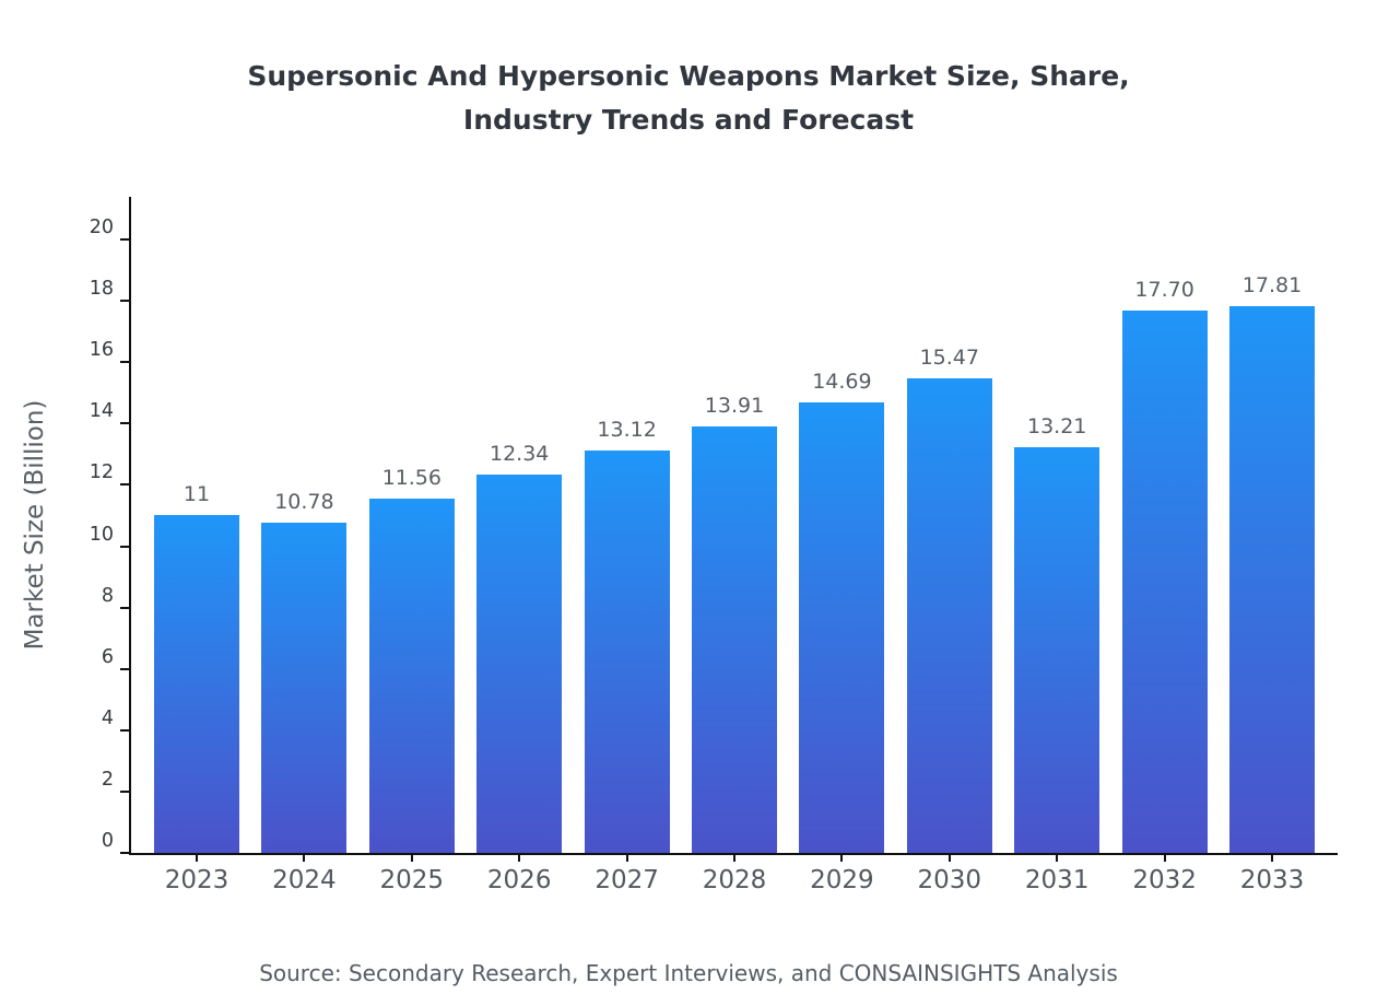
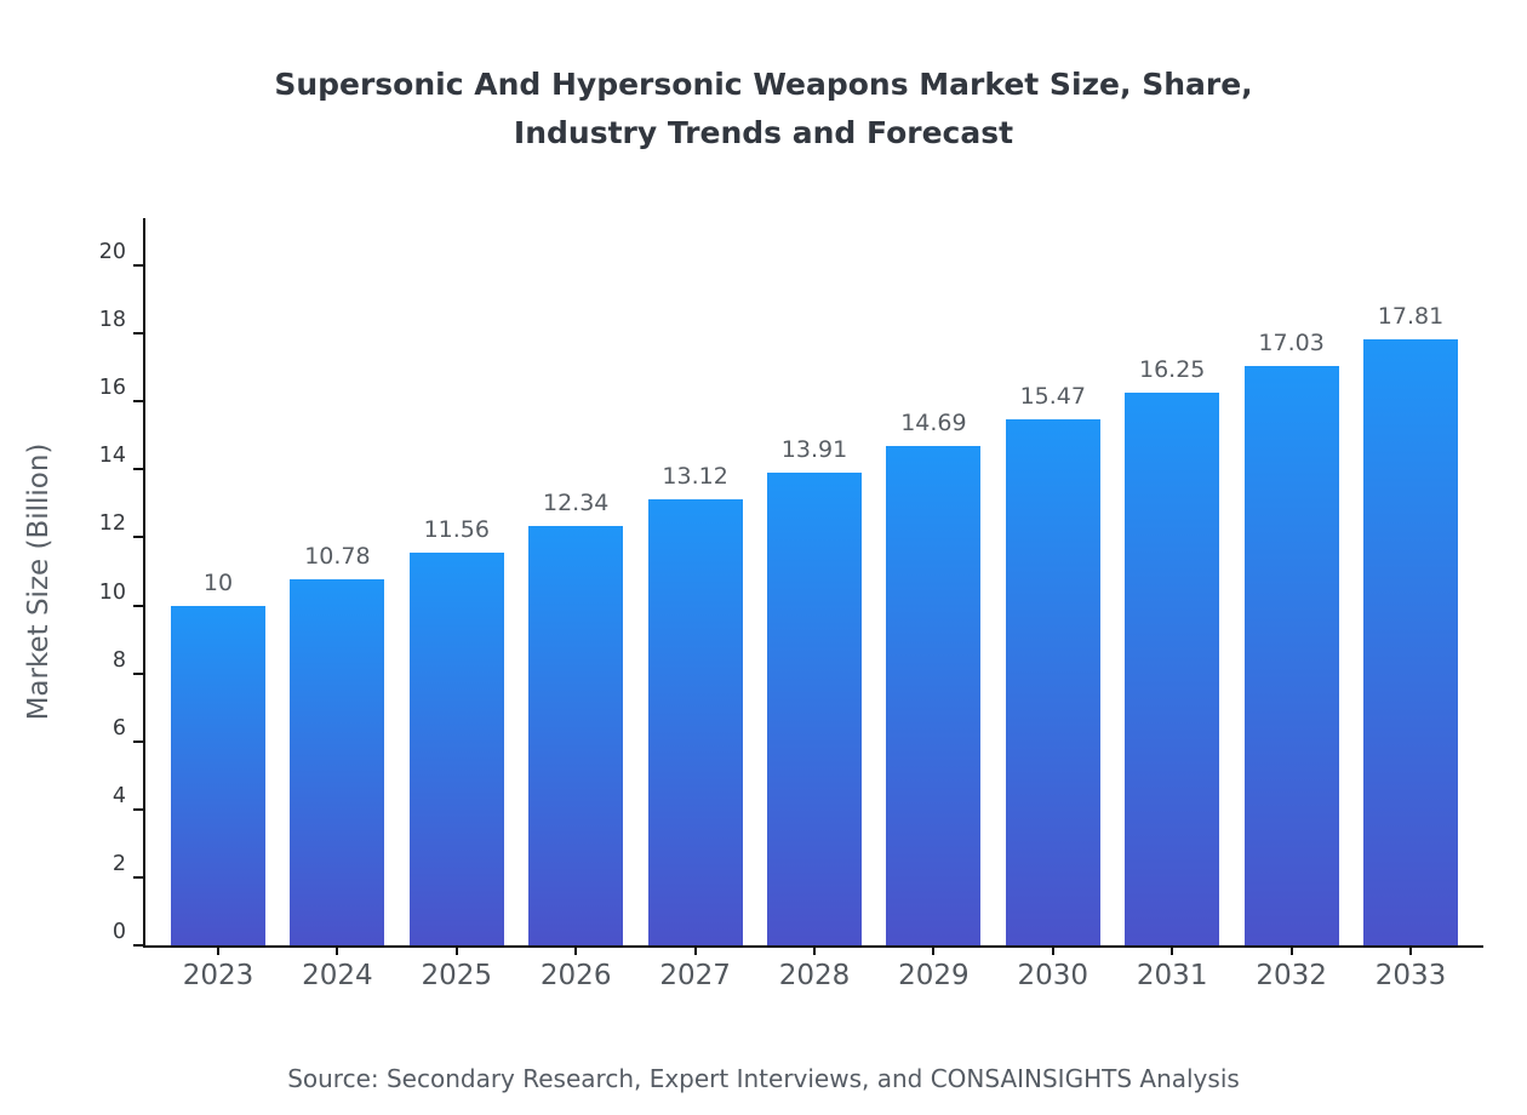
2023: 11 -> 10
2031: 13.21 -> 16.25
2032: 17.70 -> 17.03
